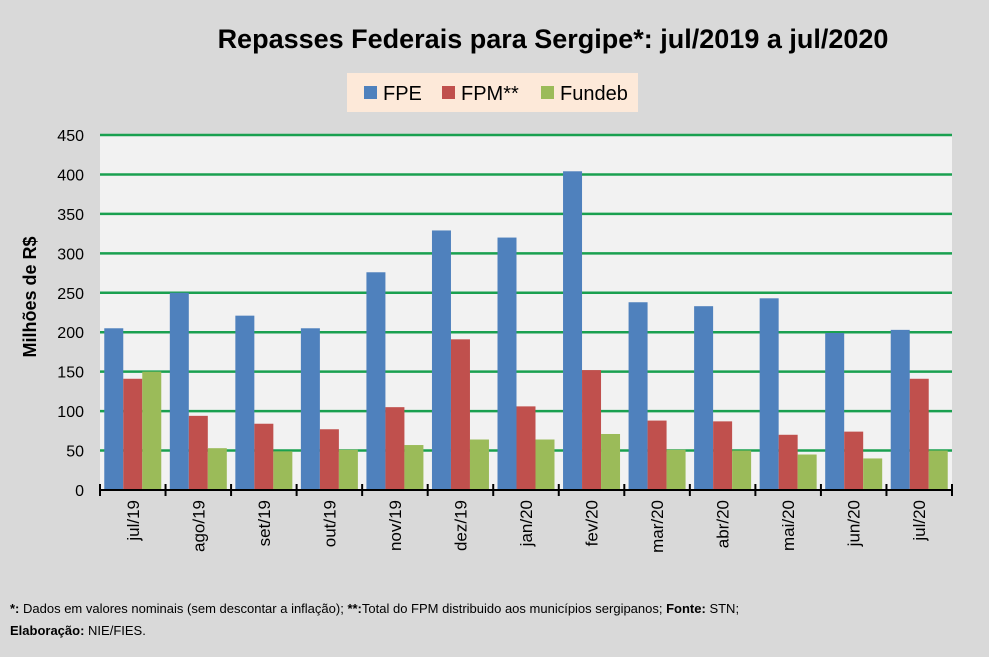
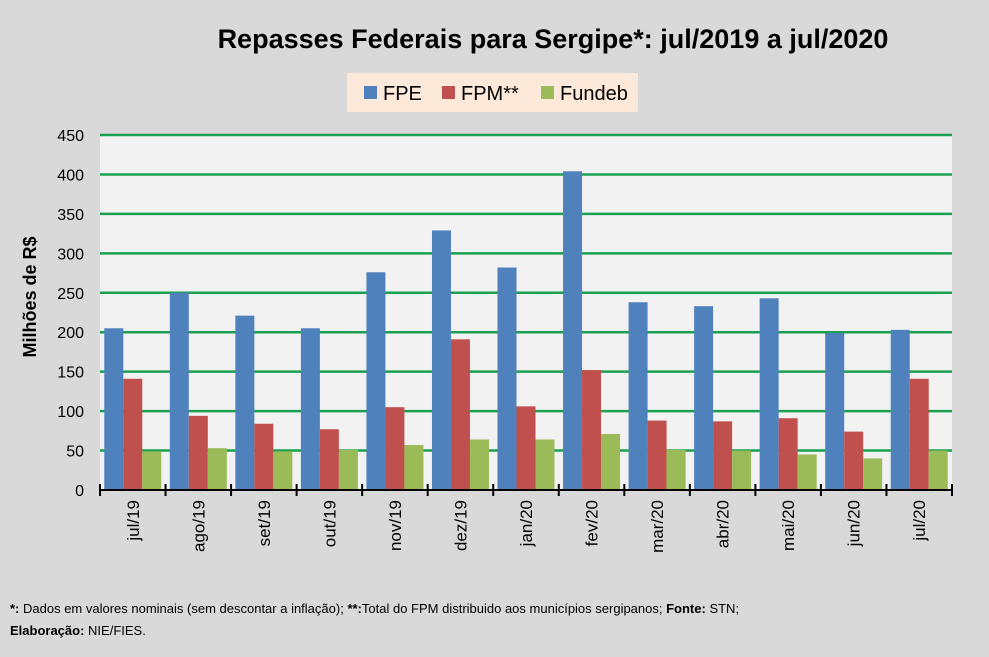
Fundeb/jul/19: 150 -> 50
FPE/jan/20: 320 -> 280
FPM**/mai/20: 70 -> 90
